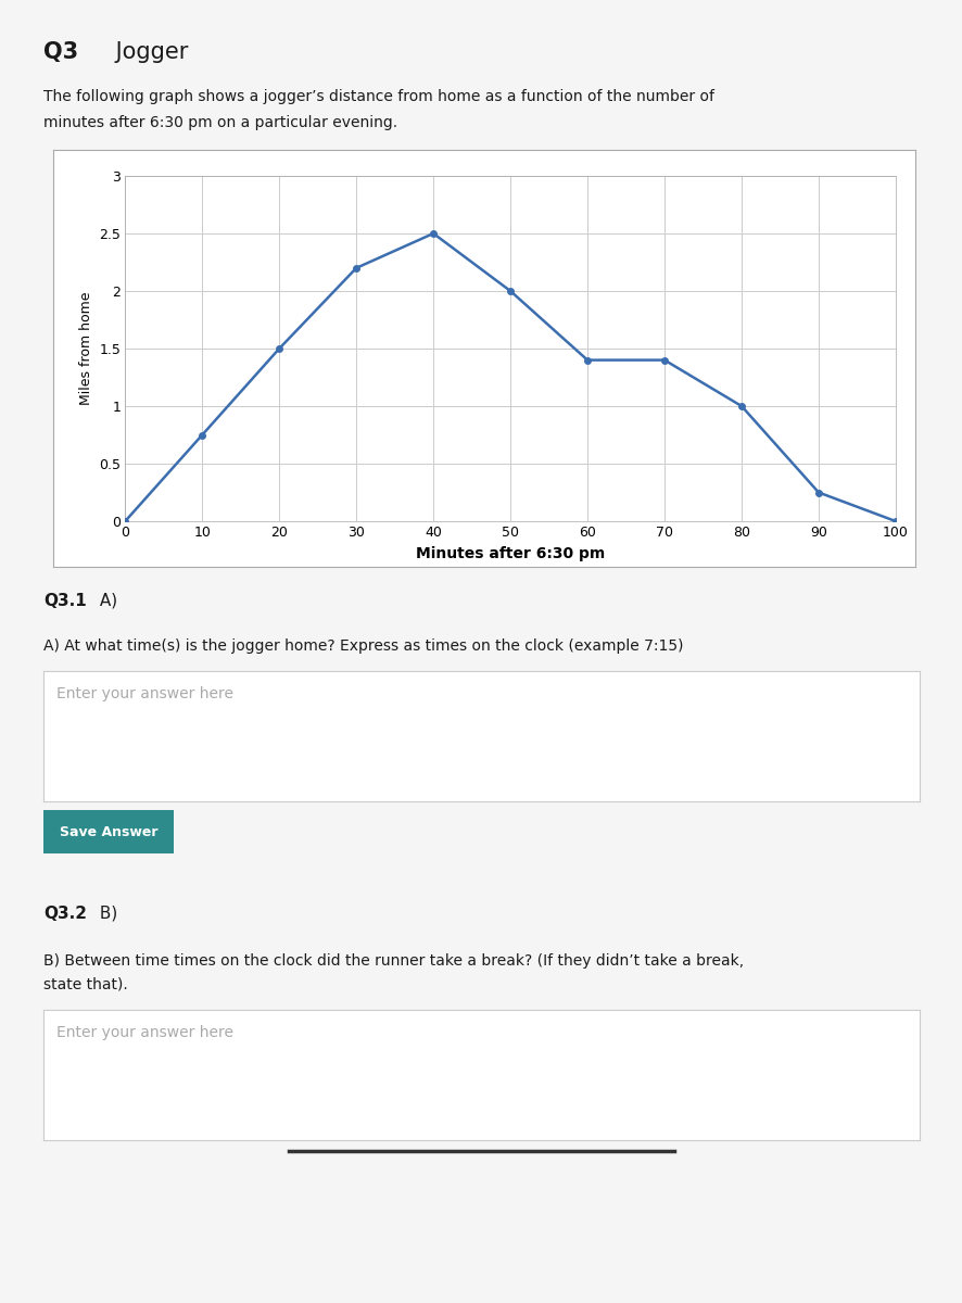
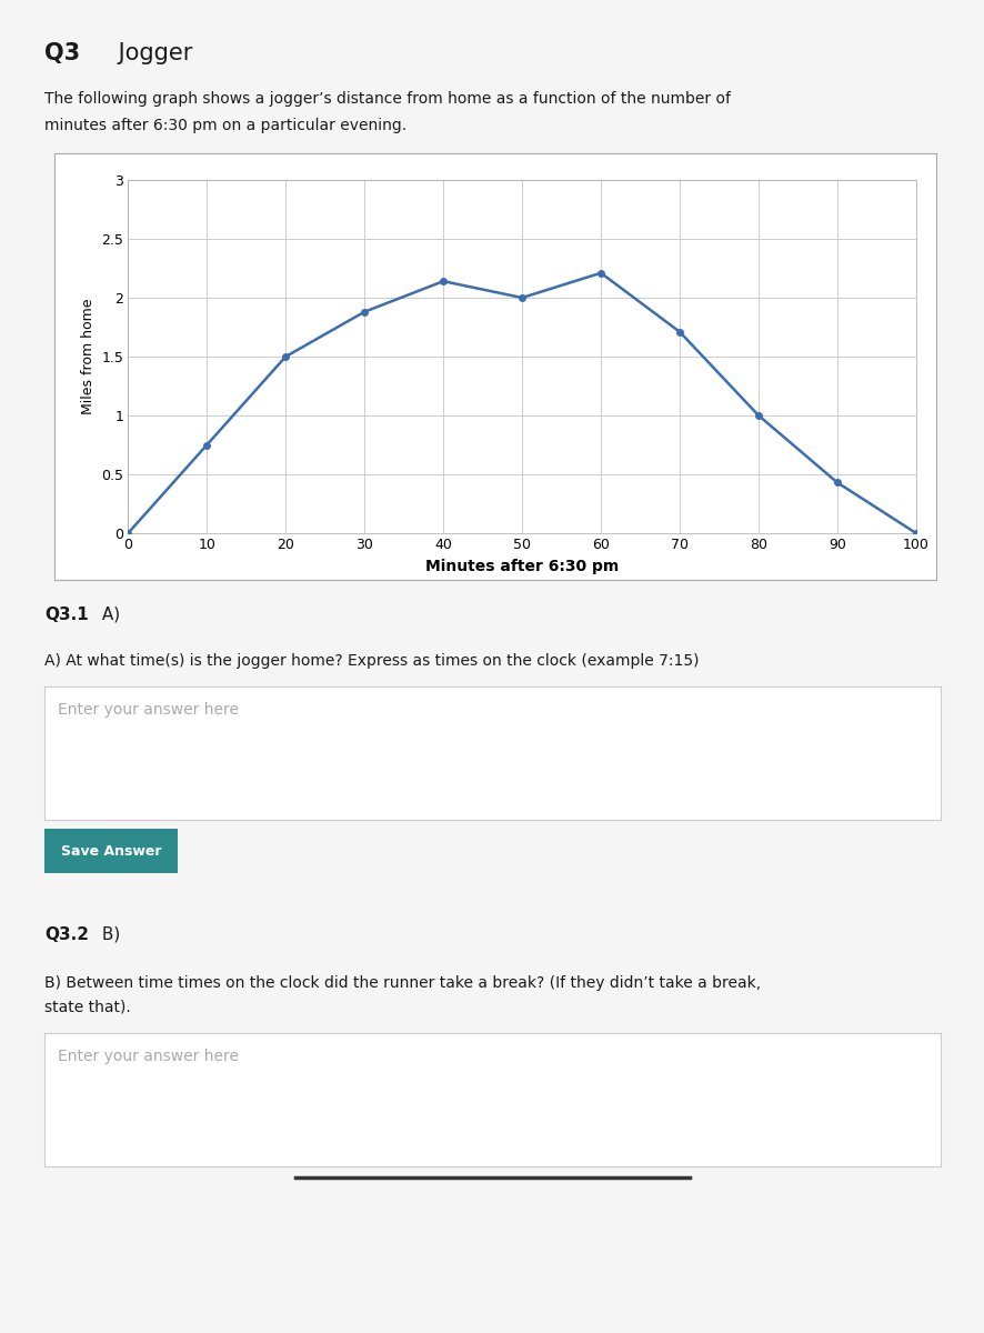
30: 2.20 -> 1.88
40: 2.50 -> 2.14
60: 1.40 -> 2.21
70: 1.40 -> 1.71
90: 0.25 -> 0.43
